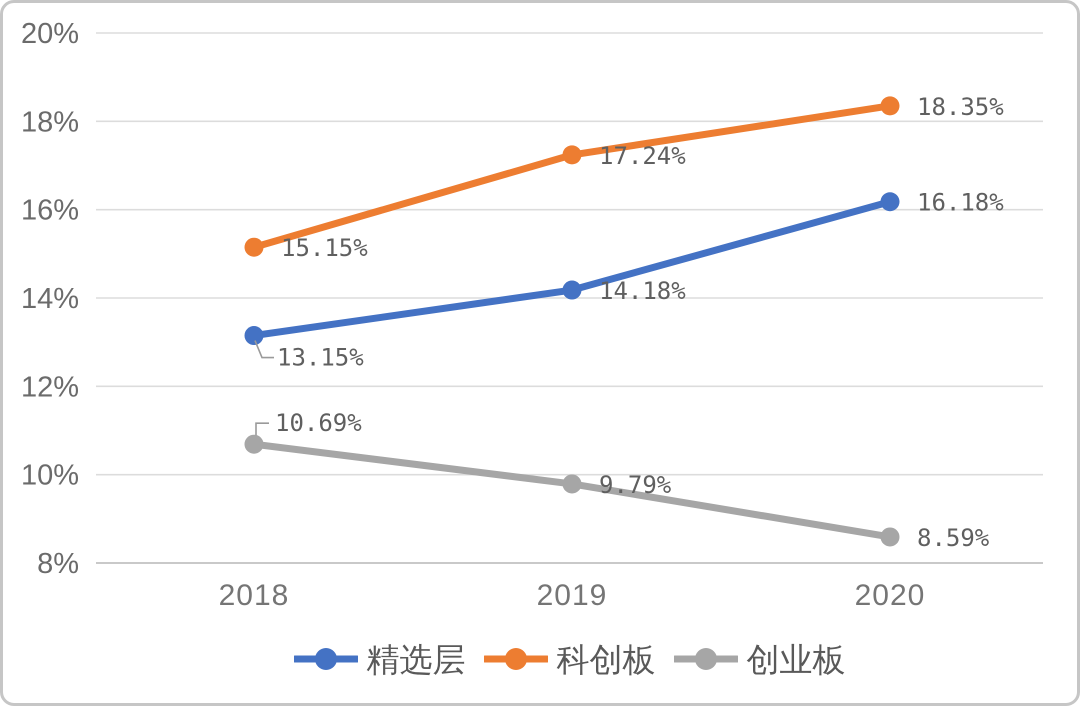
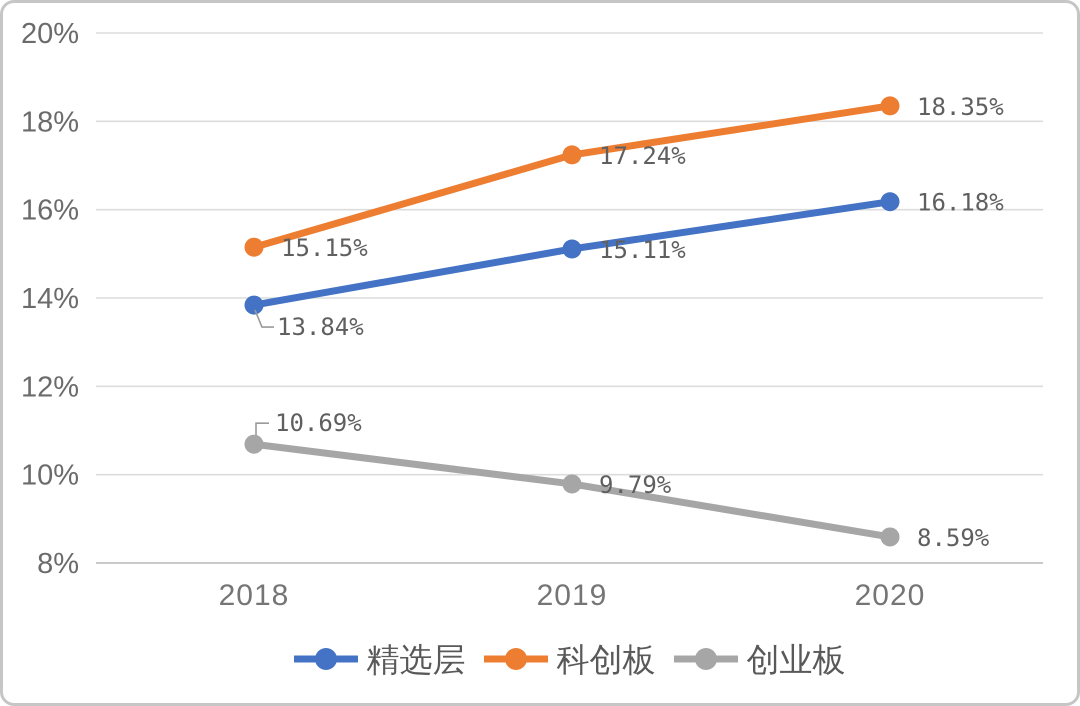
精选层/2018: 13.15% -> 13.84%
精选层/2019: 14.18% -> 15.11%
